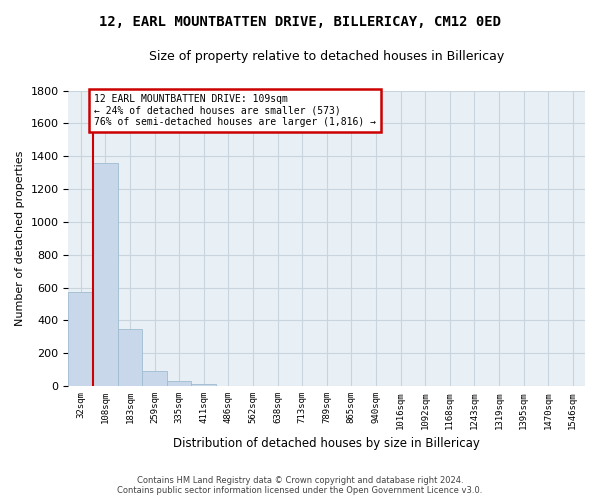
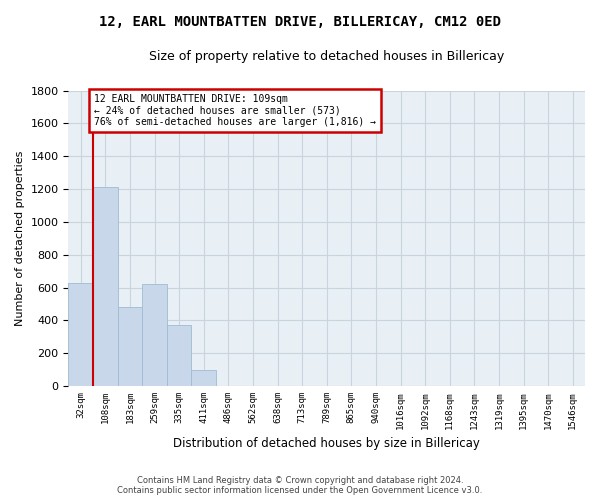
32sqm: 580 -> 630
108sqm: 1360 -> 1210
183sqm: 350 -> 480
259sqm: 90 -> 620
335sqm: 30 -> 370
411sqm: 20 -> 100
